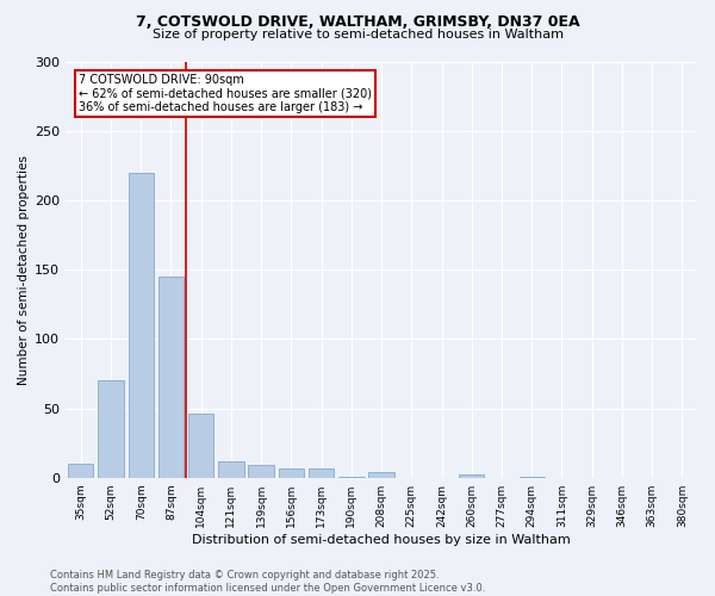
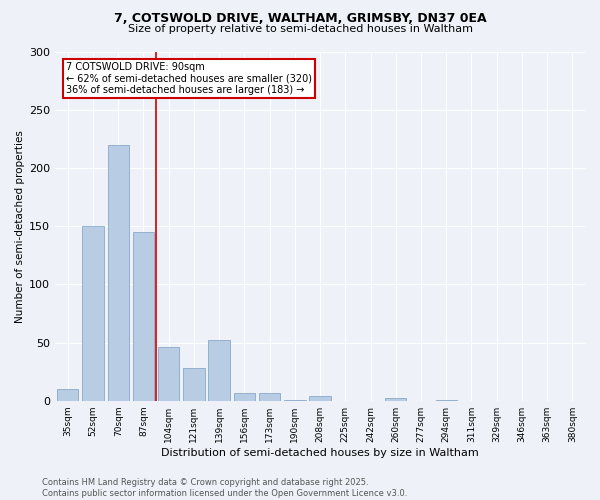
52sqm: 70 -> 150
121sqm: 12 -> 28
139sqm: 9 -> 52
